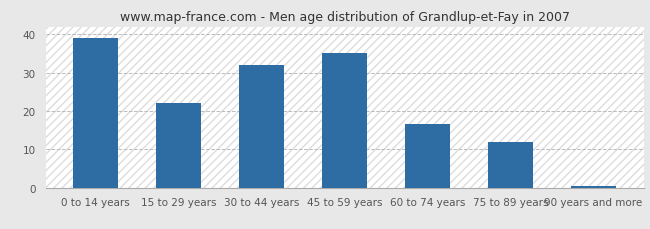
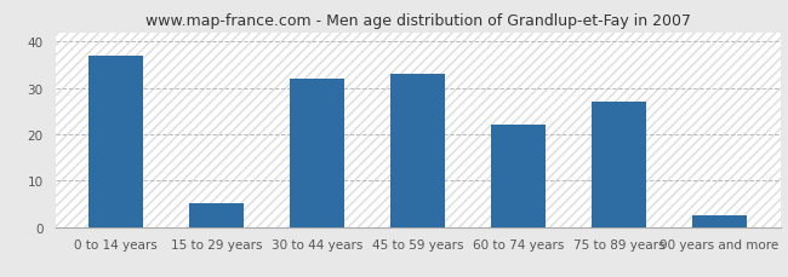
0 to 14 years: 39.0 -> 37.0
15 to 29 years: 22.0 -> 5.0
45 to 59 years: 35.0 -> 33.0
60 to 74 years: 16.5 -> 22.0
75 to 89 years: 12.0 -> 27.0
90 years and more: 0.5 -> 2.5
